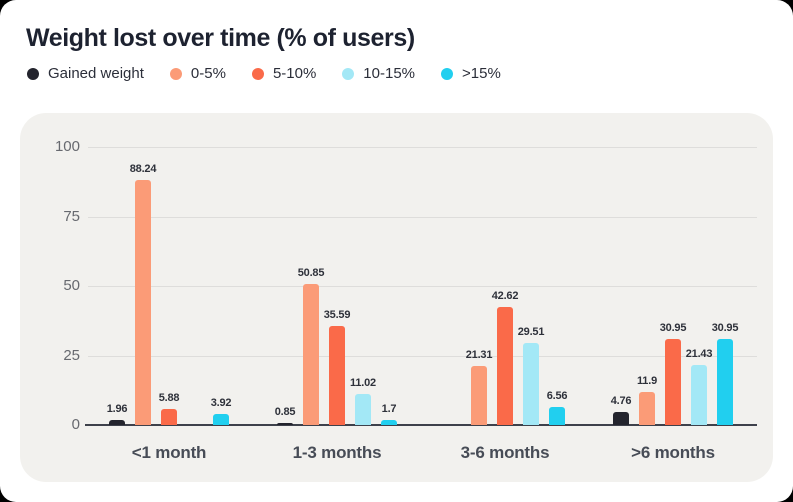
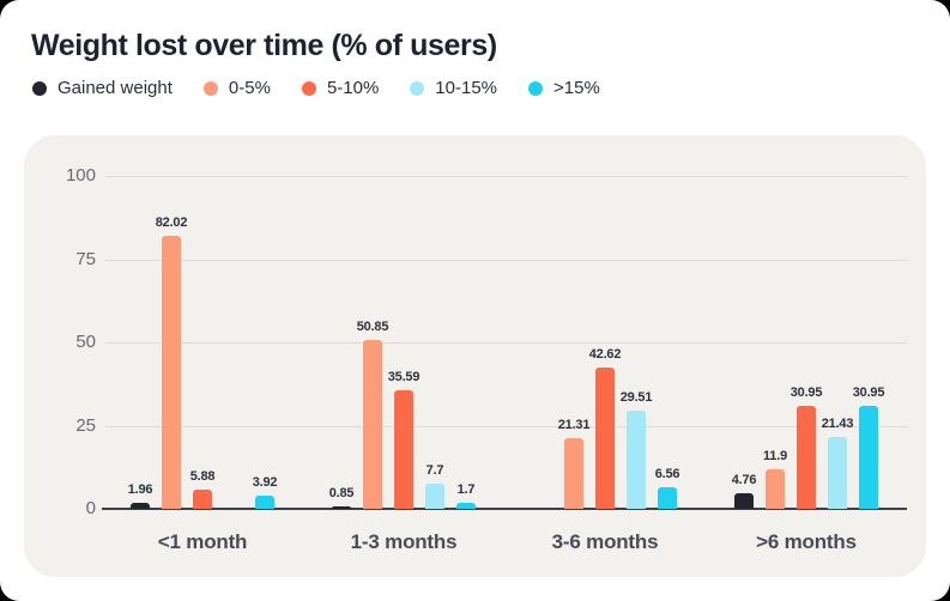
0-5%/<1 month: 88.24 -> 82.02
10-15%/1-3 months: 11.02 -> 7.7
